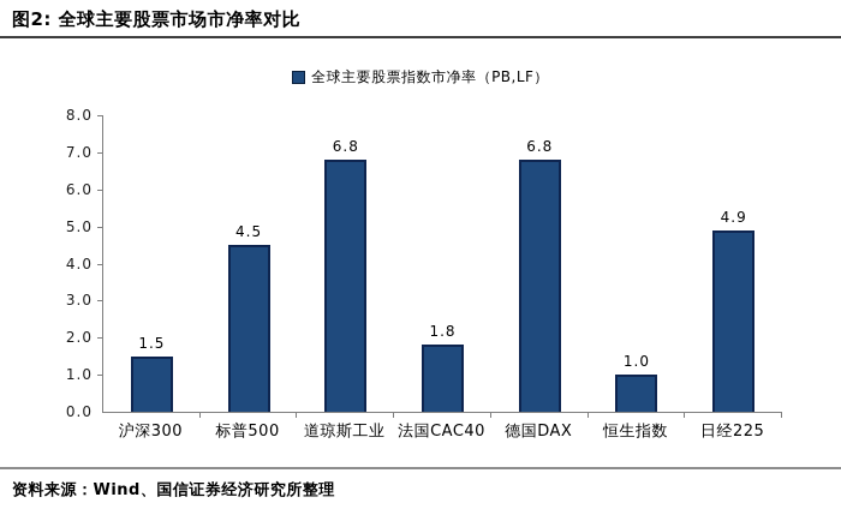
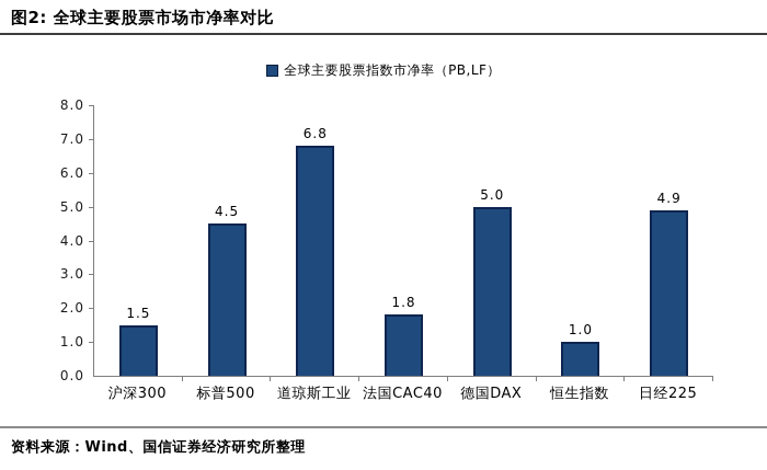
德国DAX: 6.8 -> 5.0
